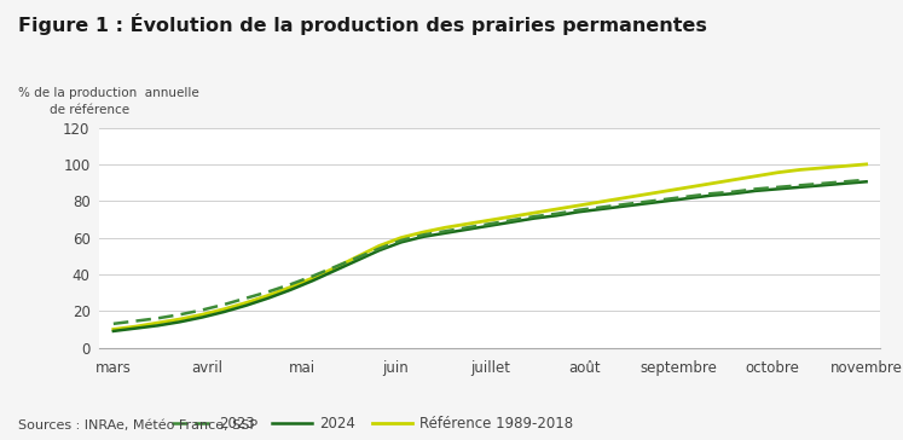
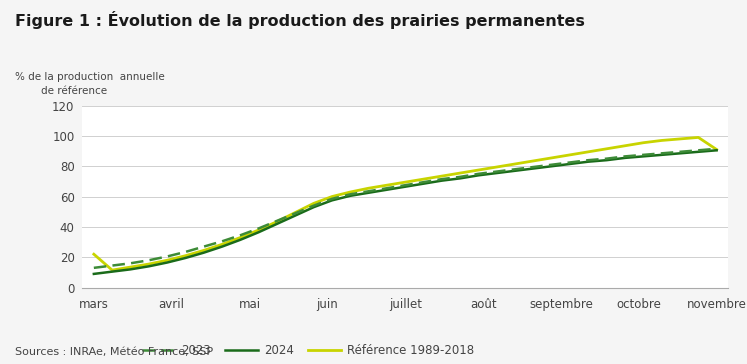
Référence 1989-2018/mars: 10 -> 22
Référence 1989-2018/novembre: 100 -> 91
